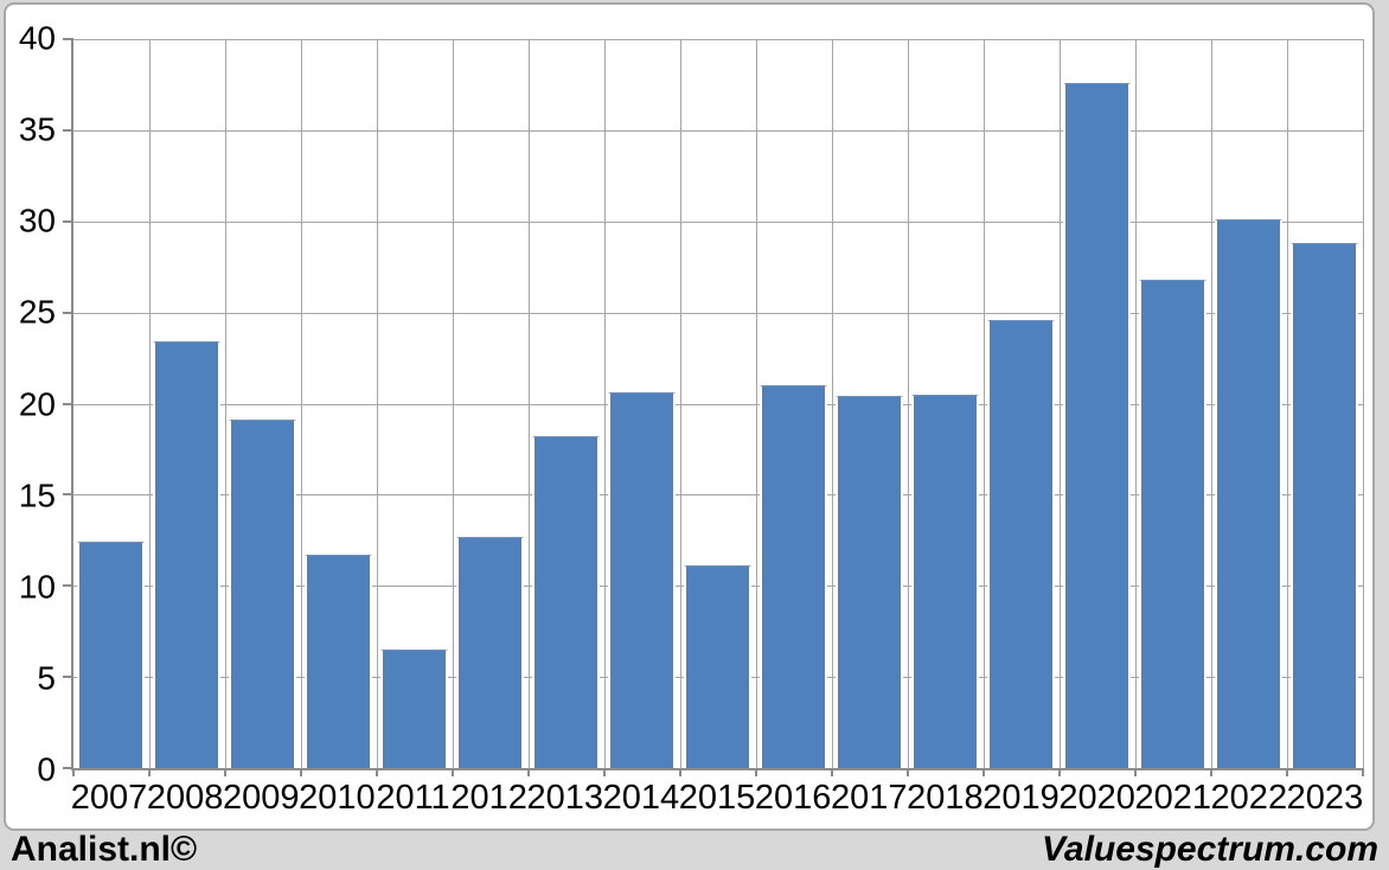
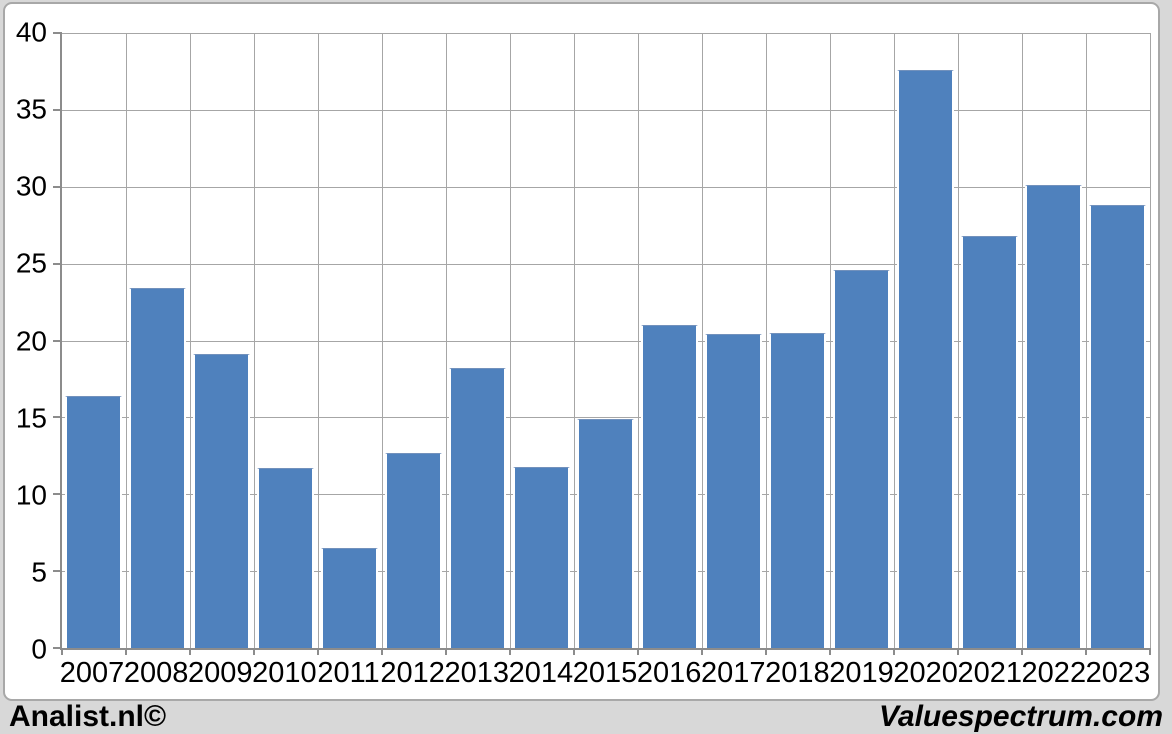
2007: 12.4 -> 16.4
2014: 20.6 -> 11.8
2015: 11.1 -> 14.9
